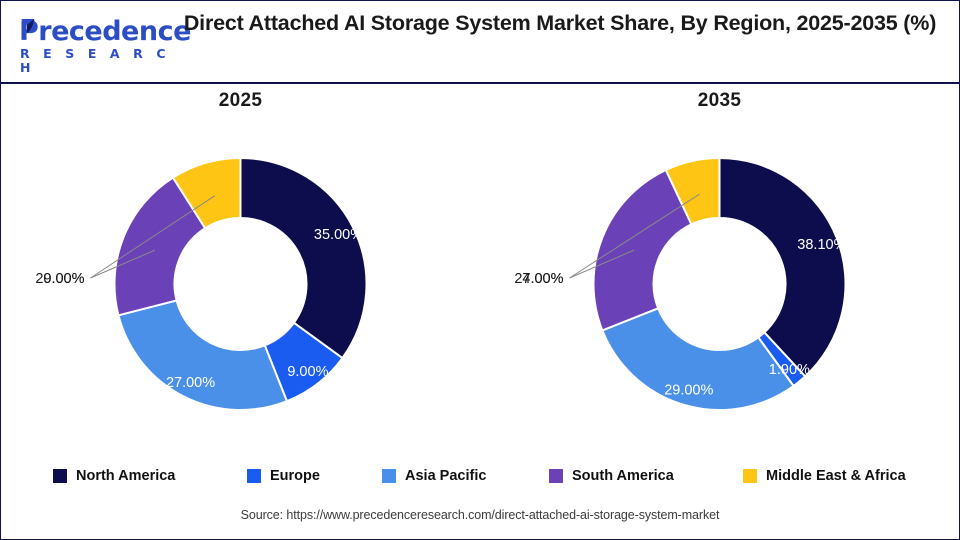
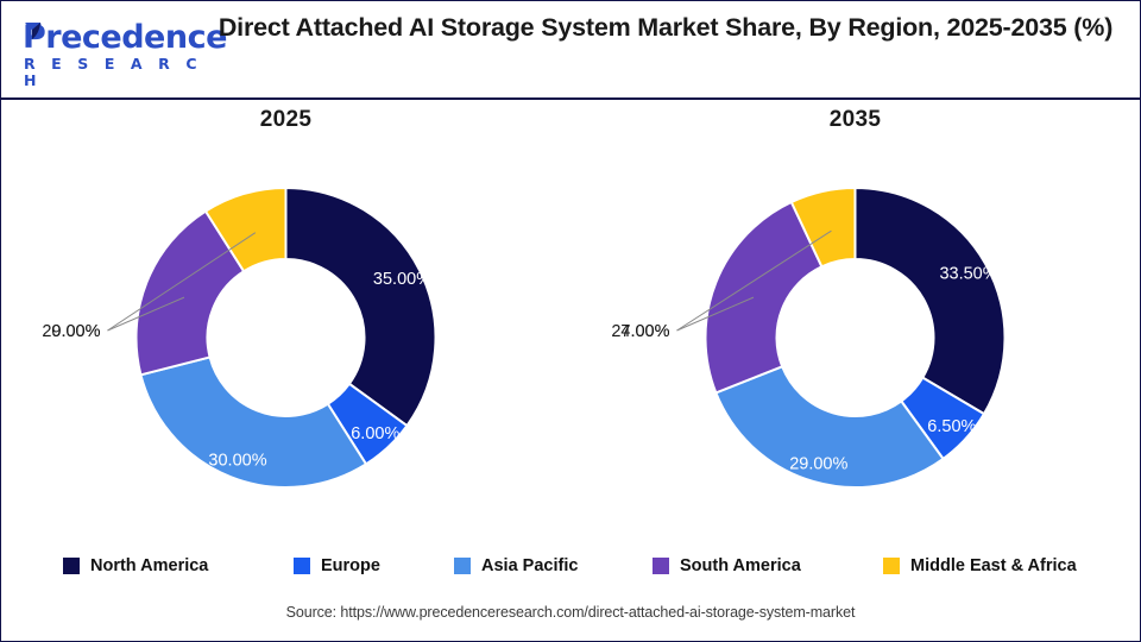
2025/Europe: 9.00% -> 6.00%
2025/Asia Pacific: 27.00% -> 30.00%
2035/North America: 38.10% -> 33.50%
2035/Europe: 1.90% -> 6.50%
